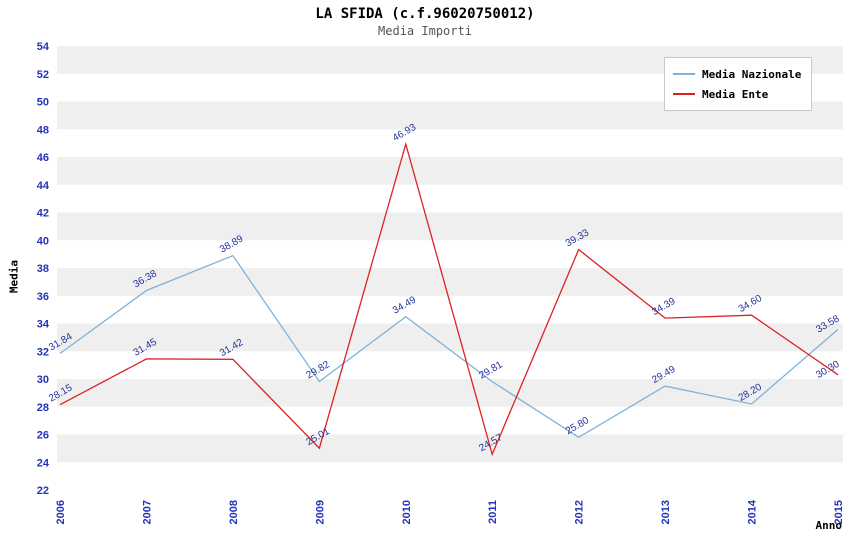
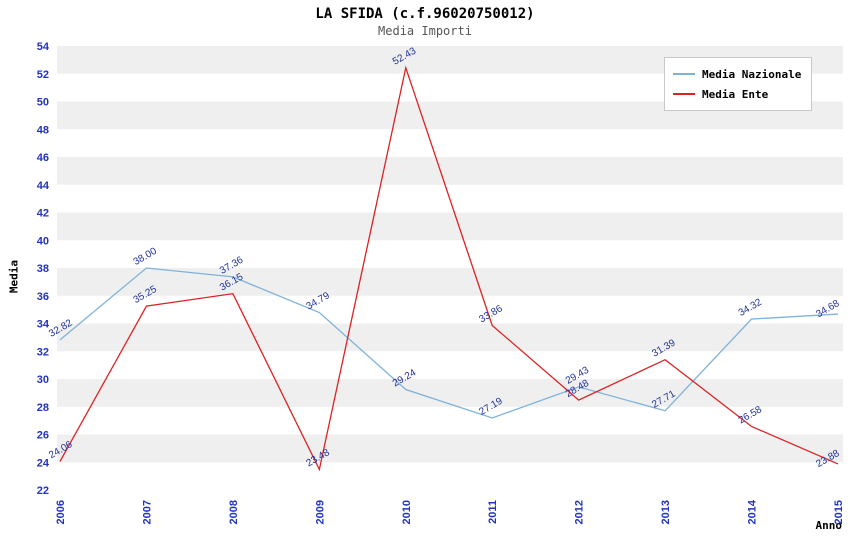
Media Nazionale/2006: 31.84 -> 32.82
Media Ente/2006: 28.15 -> 24.06
Media Nazionale/2007: 36.38 -> 38.00
Media Ente/2007: 31.45 -> 35.25
Media Nazionale/2008: 38.89 -> 37.36
Media Ente/2008: 31.42 -> 36.15
Media Nazionale/2009: 29.82 -> 34.79
Media Ente/2009: 25.01 -> 23.48
Media Nazionale/2010: 34.49 -> 29.24
Media Ente/2010: 46.93 -> 52.43
Media Nazionale/2011: 29.81 -> 27.19
Media Ente/2011: 24.57 -> 33.86
Media Nazionale/2012: 25.80 -> 29.43
Media Ente/2012: 39.33 -> 28.48
Media Nazionale/2013: 29.49 -> 27.71
Media Ente/2013: 34.39 -> 31.39
Media Nazionale/2014: 28.20 -> 34.32
Media Ente/2014: 34.60 -> 26.58
Media Nazionale/2015: 33.58 -> 34.68
Media Ente/2015: 30.30 -> 23.88
